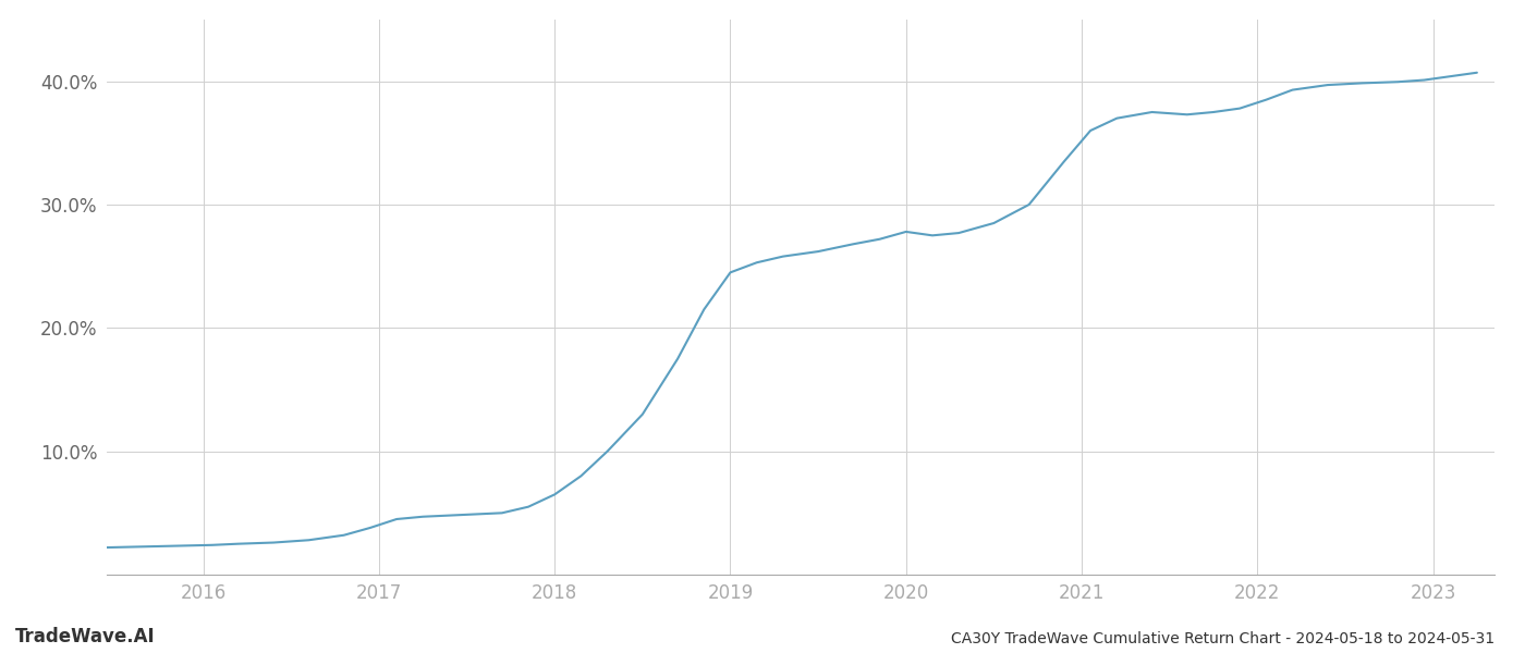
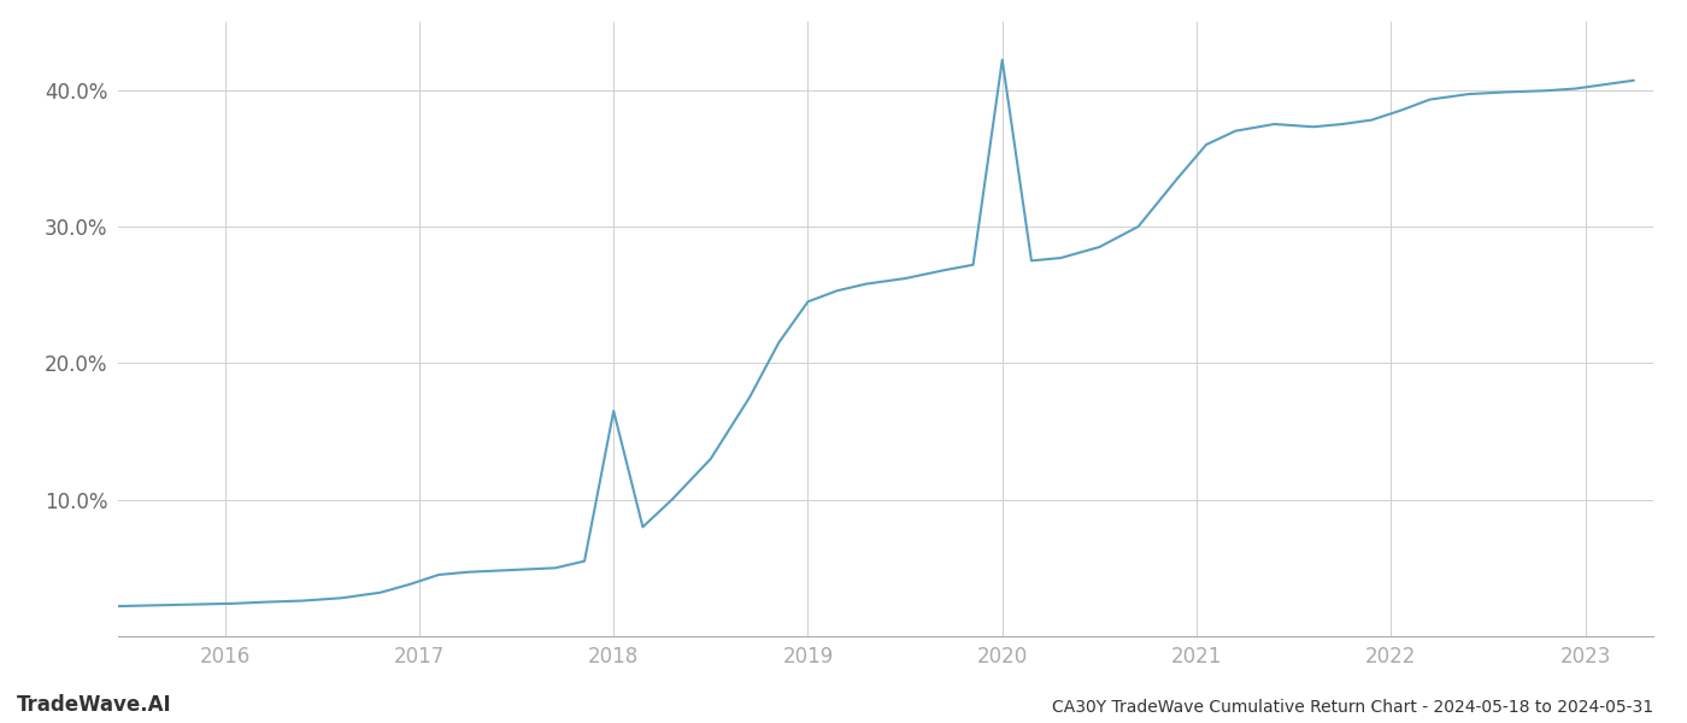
2018: 6.5% -> 16.5%
2020: 27.8% -> 42.2%
